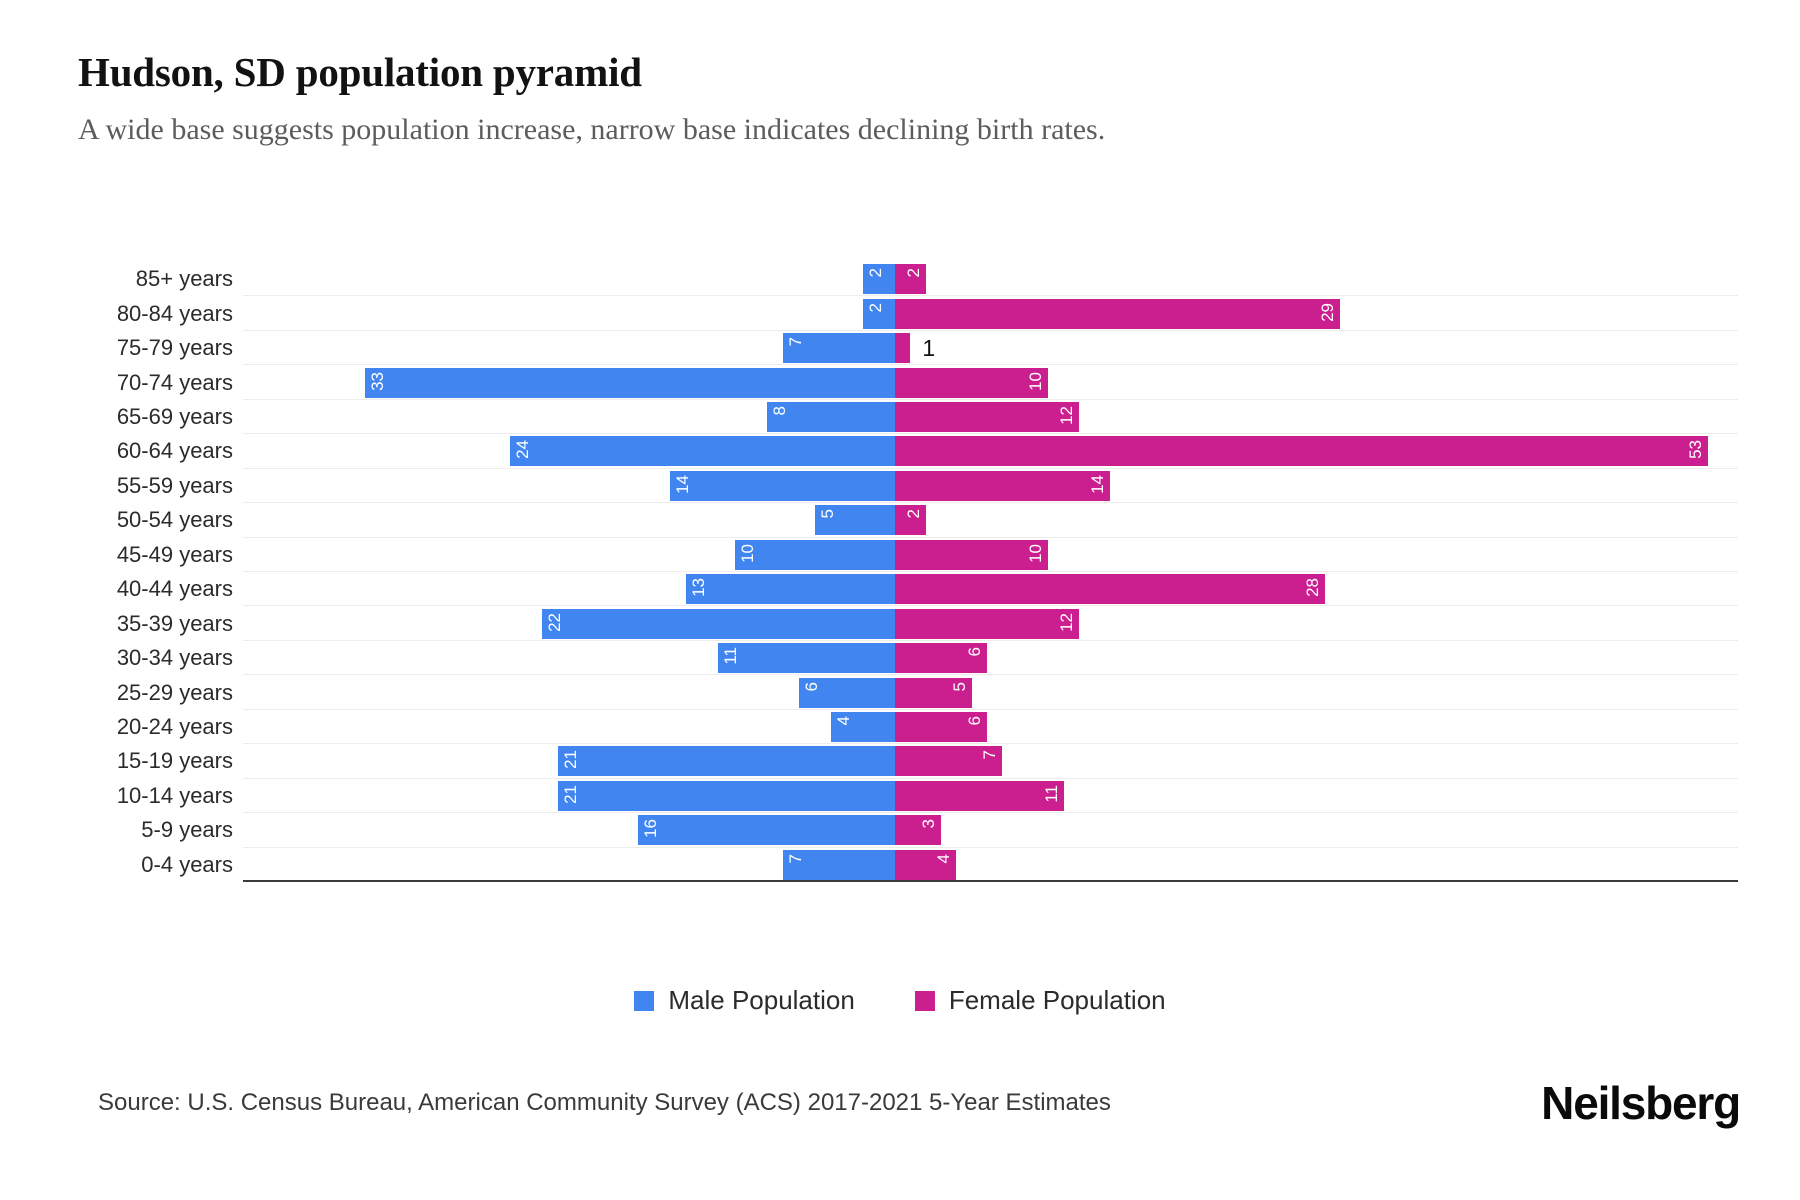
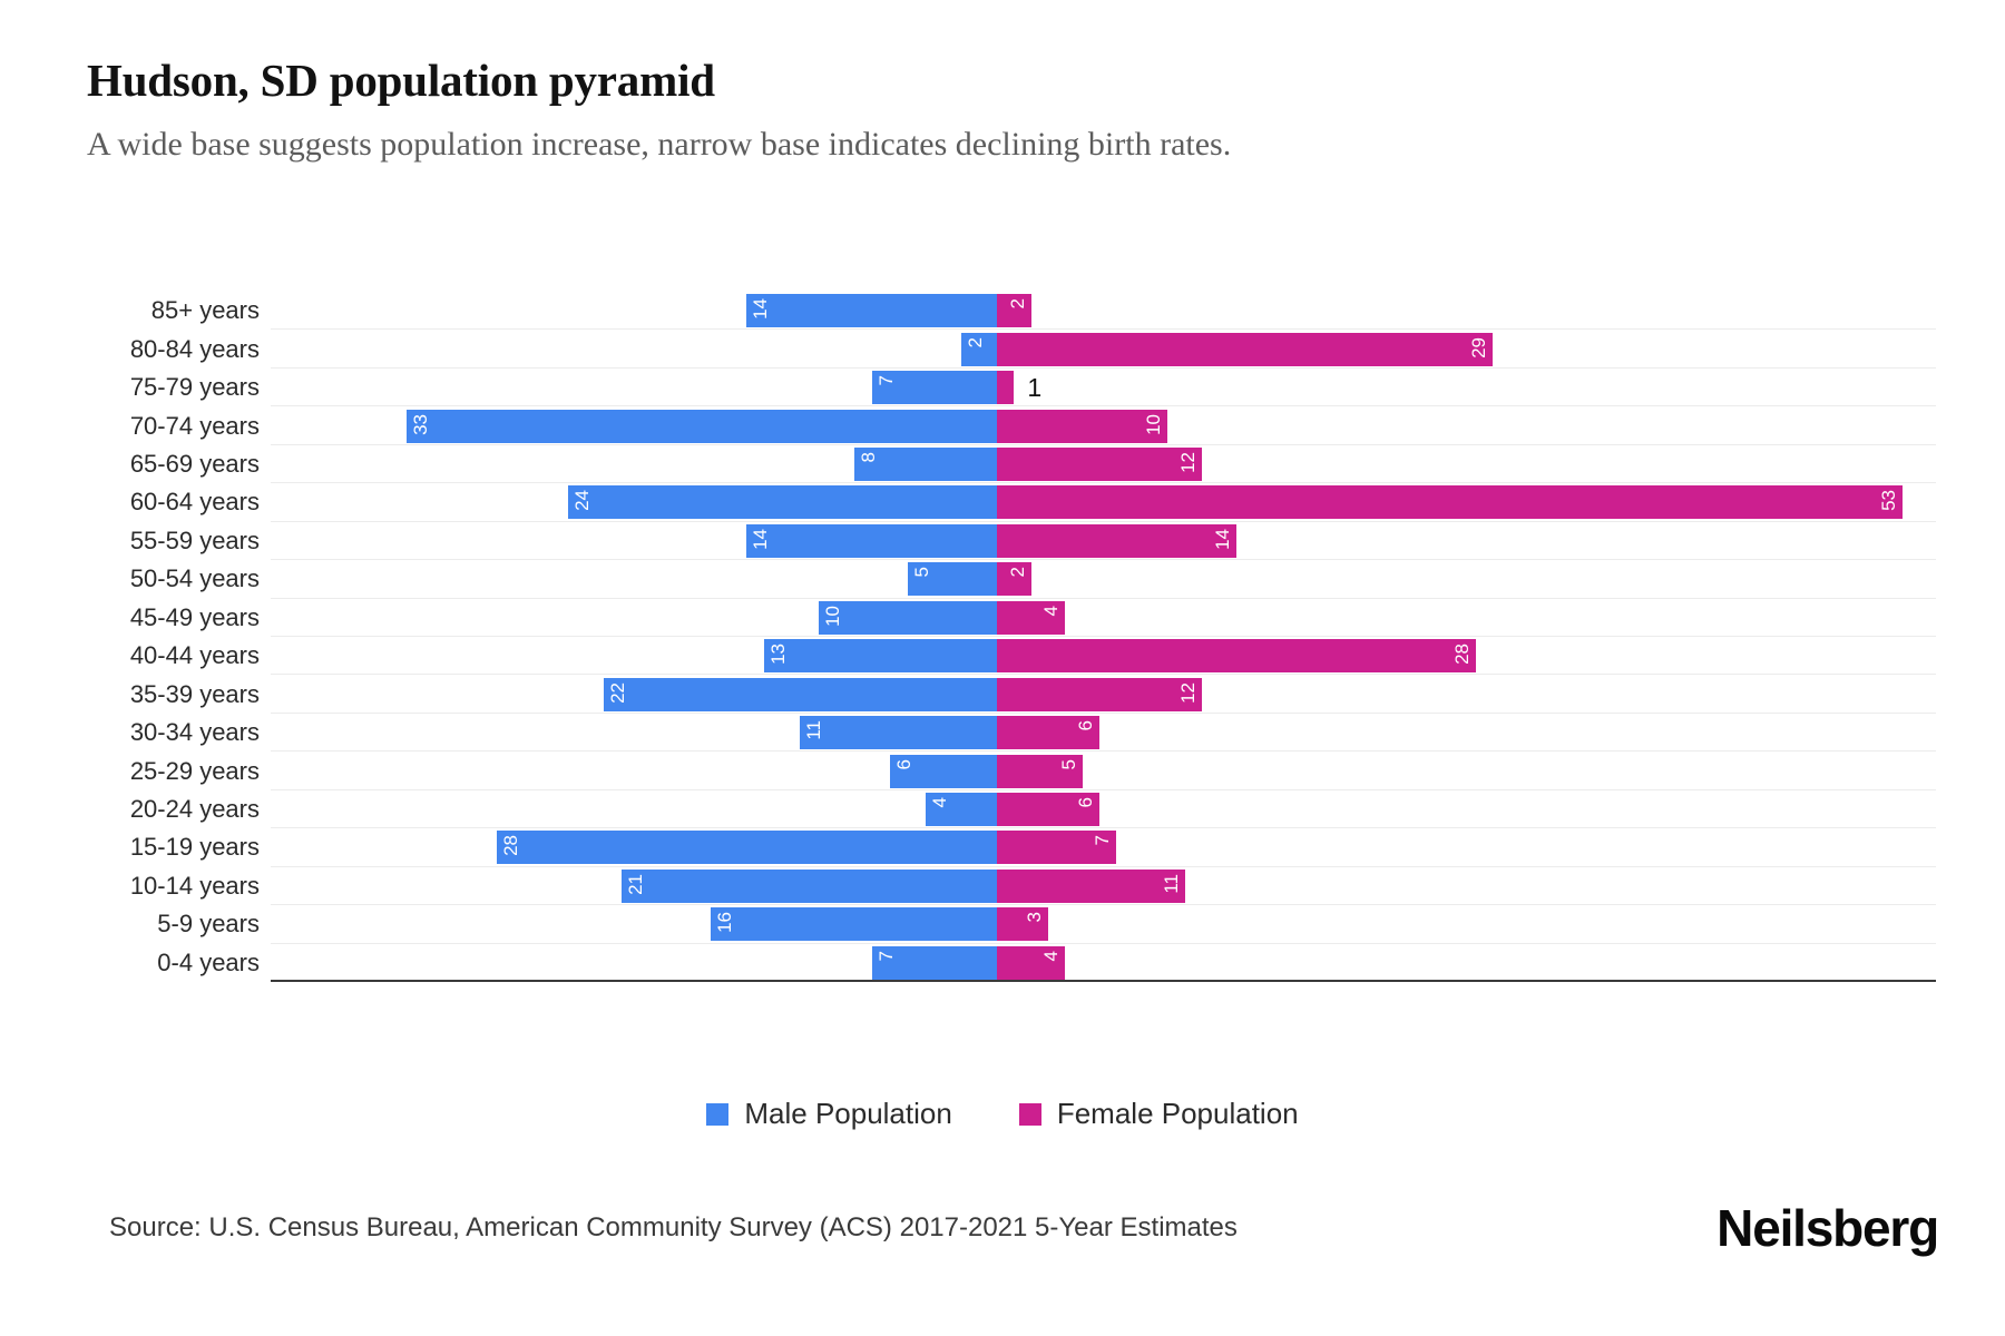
Male Population/85+ years: 2 -> 14
Female Population/45-49 years: 10 -> 4
Male Population/15-19 years: 21 -> 28
